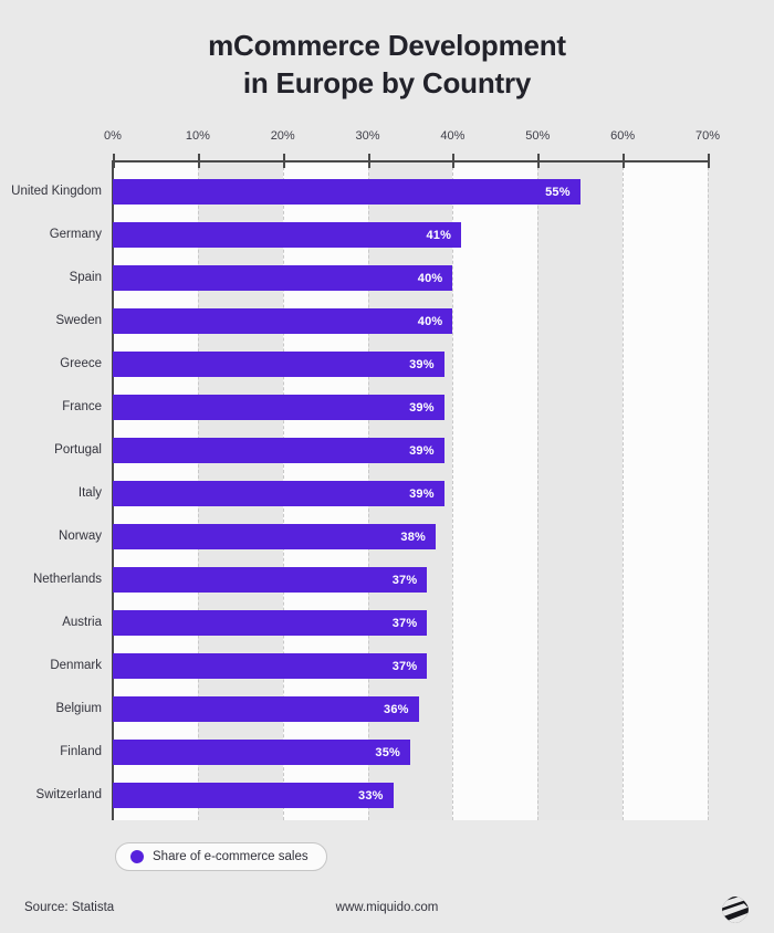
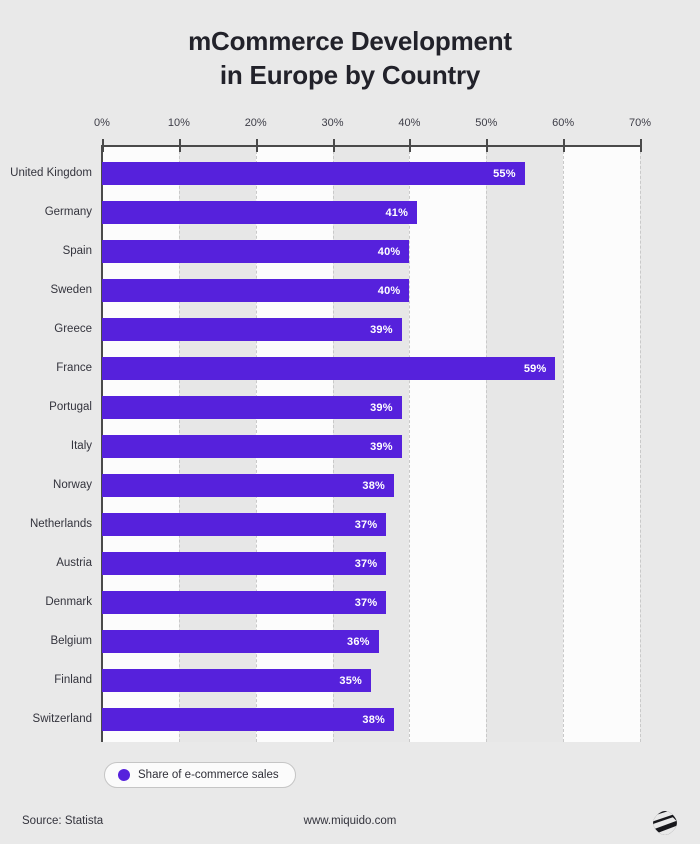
France: 39% -> 59%
Switzerland: 33% -> 38%
